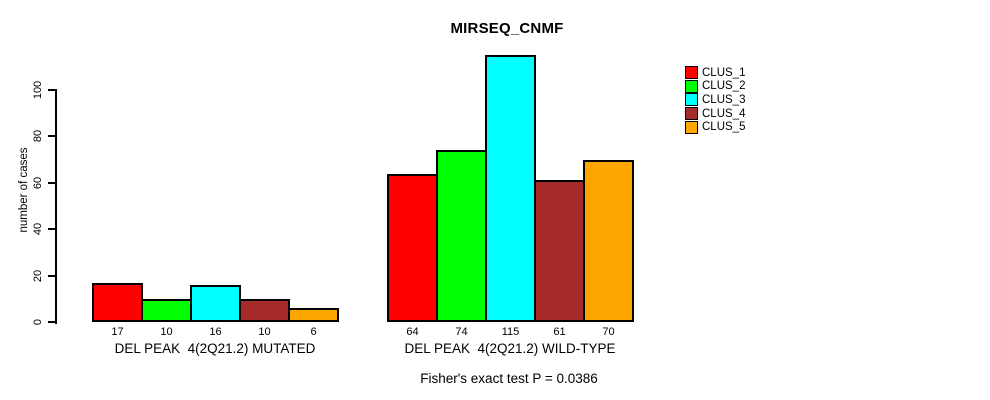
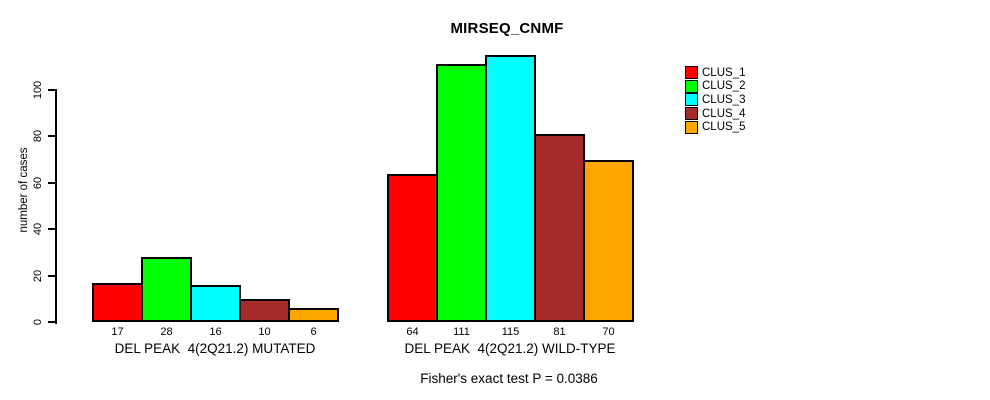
CLUS_2/DEL PEAK 4(2Q21.2) MUTATED: 10 -> 28
CLUS_2/DEL PEAK 4(2Q21.2) WILD-TYPE: 74 -> 111
CLUS_4/DEL PEAK 4(2Q21.2) WILD-TYPE: 61 -> 81
